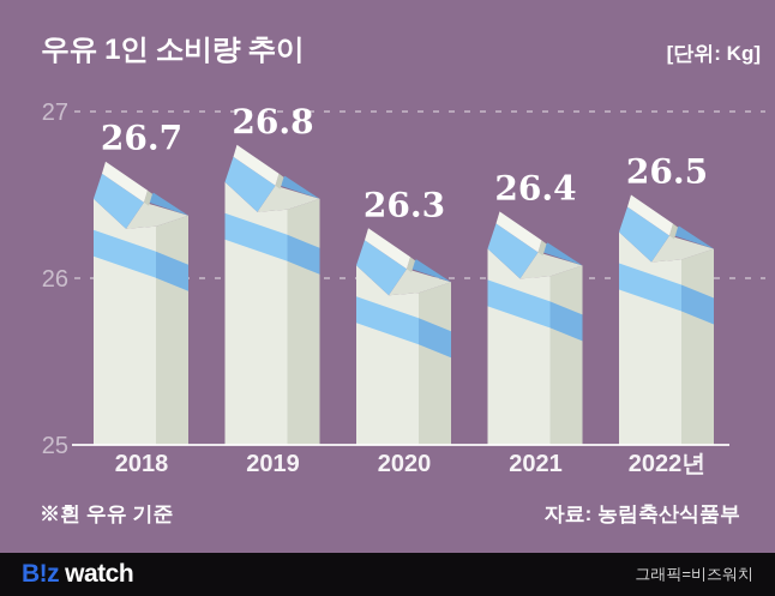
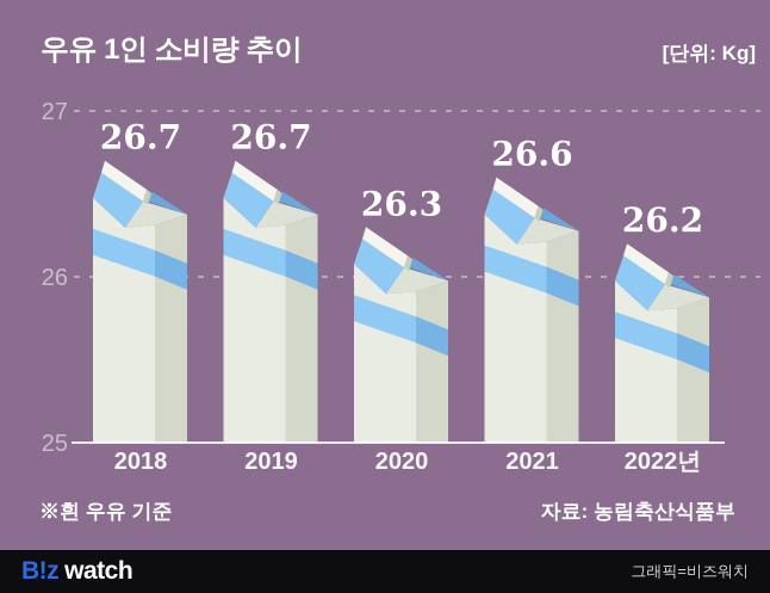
2019: 26.8 -> 26.7
2021: 26.4 -> 26.6
2022년: 26.5 -> 26.2
